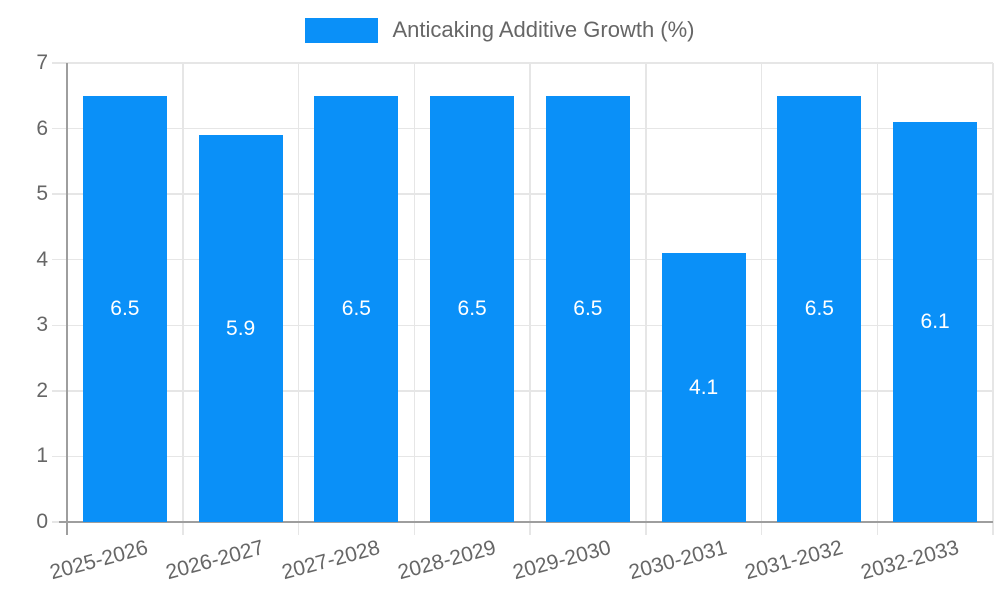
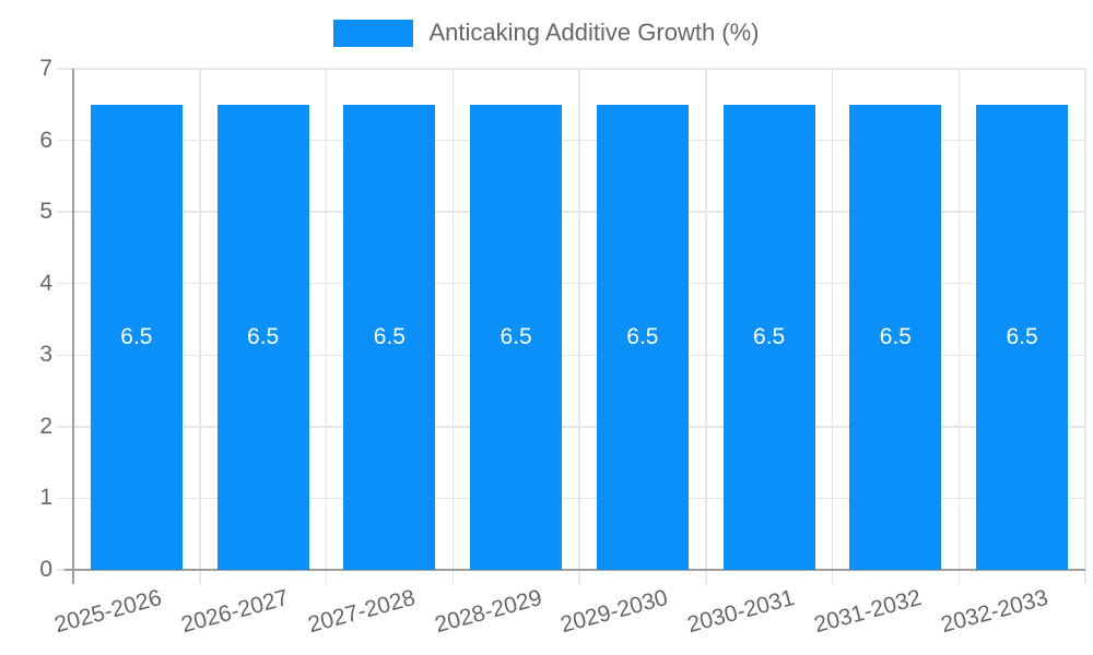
2026-2027: 5.9 -> 6.5
2030-2031: 4.1 -> 6.5
2032-2033: 6.1 -> 6.5
